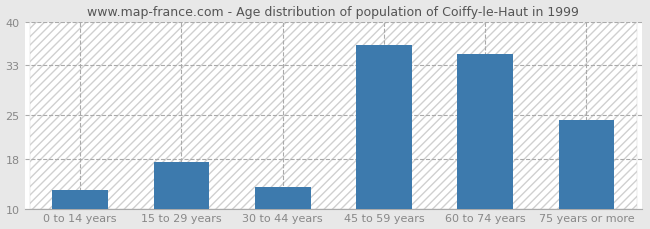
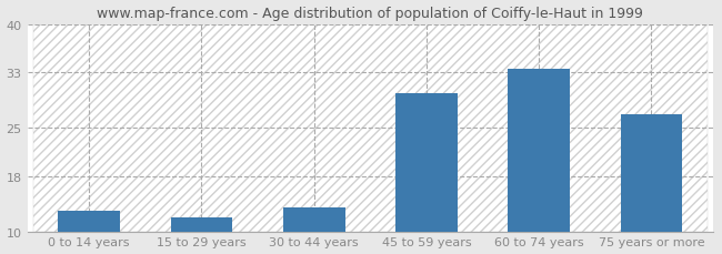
15 to 29 years: 17.4 -> 12.0
45 to 59 years: 36.2 -> 30.0
60 to 74 years: 34.8 -> 33.5
75 years or more: 24.2 -> 27.0
